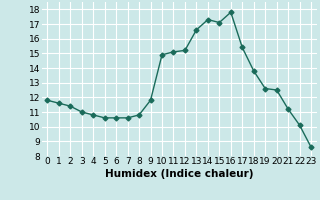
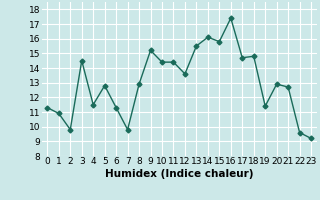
0: 11.8 -> 11.3
1: 11.6 -> 10.9
2: 11.4 -> 9.8
3: 11.0 -> 14.5
4: 10.8 -> 11.5
5: 10.6 -> 12.8
6: 10.6 -> 11.3
7: 10.6 -> 9.8
8: 10.8 -> 12.9
9: 11.8 -> 15.2
10: 14.9 -> 14.4
11: 15.1 -> 14.4
12: 15.2 -> 13.6
13: 16.6 -> 15.5
14: 17.3 -> 16.1
15: 17.1 -> 15.8
16: 17.8 -> 17.4
17: 15.4 -> 14.7
18: 13.8 -> 14.8
19: 12.6 -> 11.4
20: 12.5 -> 12.9
21: 11.2 -> 12.7
22: 10.1 -> 9.6
23: 8.6 -> 9.2
